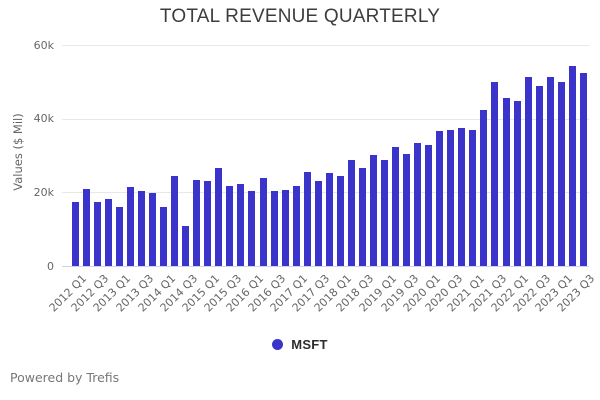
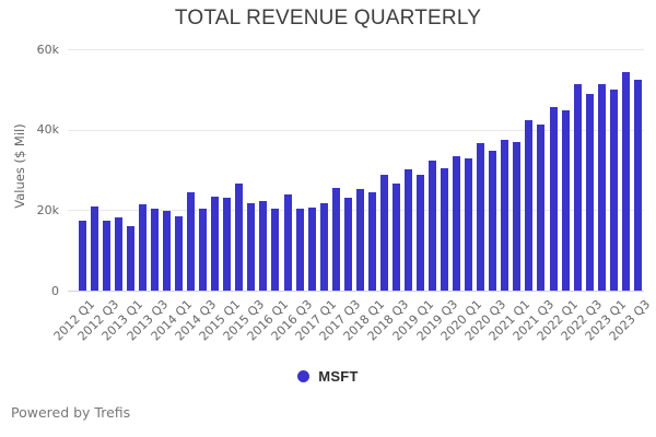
2014 Q1: 16k -> 18k
2014 Q3: 11k -> 20k
2020 Q3: 37k -> 35k
2021 Q3: 50k -> 41k
